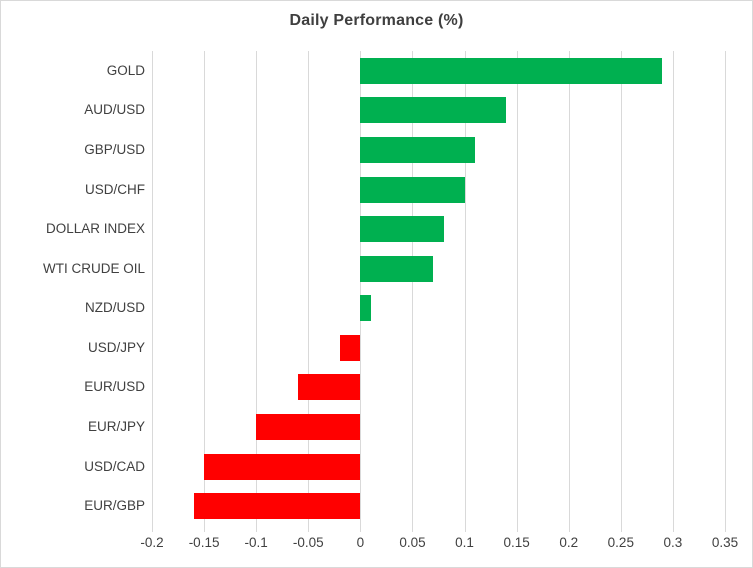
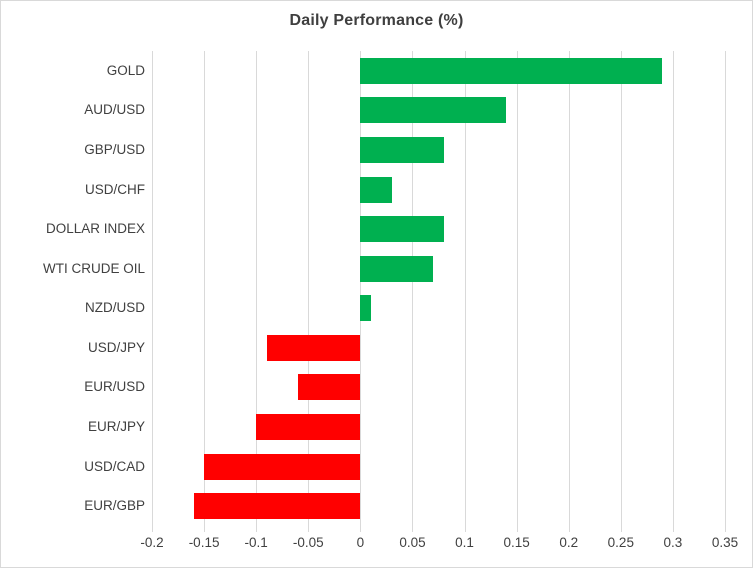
GBP/USD: 0.11 -> 0.08
USD/CHF: 0.10 -> 0.03
USD/JPY: -0.02 -> -0.09
